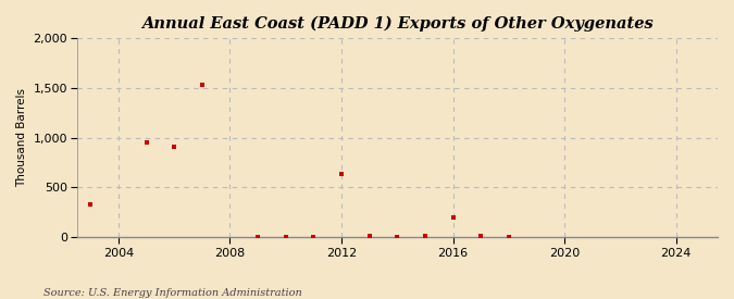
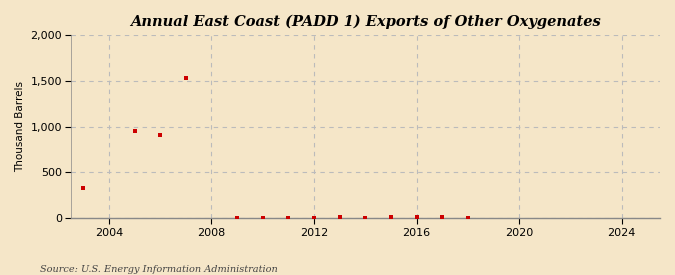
2012: 640 -> 10
2016: 200 -> 10
